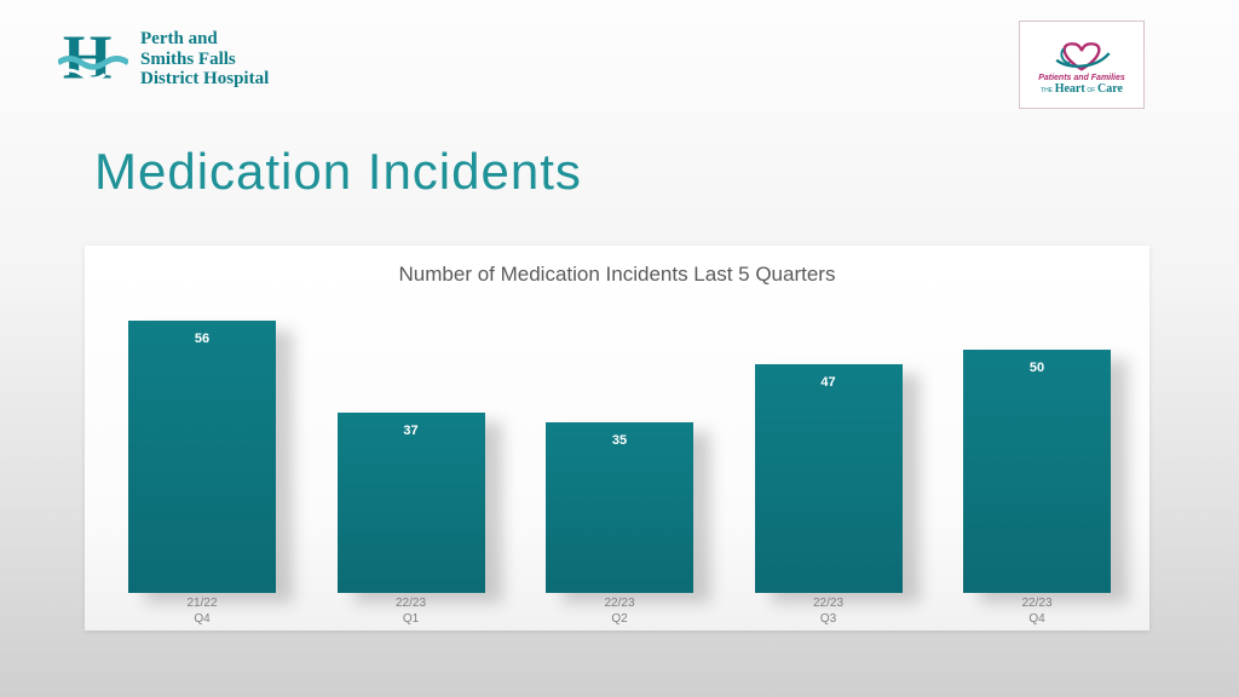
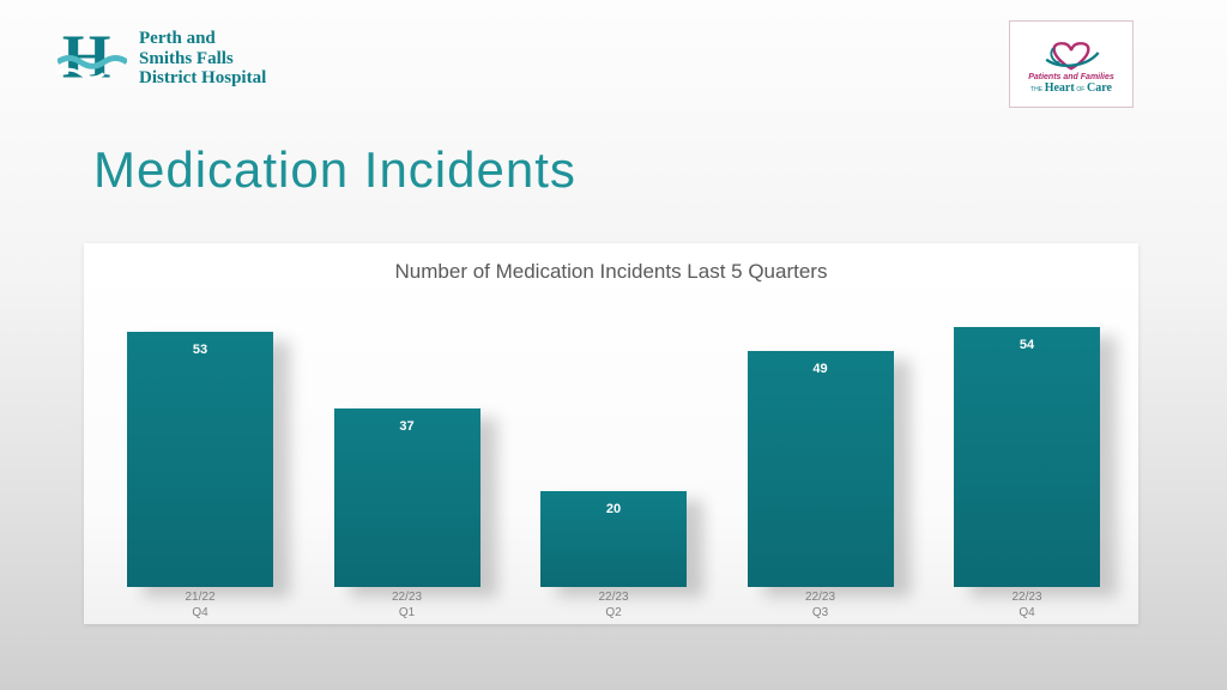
21/22 Q4: 56 -> 53
22/23 Q2: 35 -> 20
22/23 Q3: 47 -> 49
22/23 Q4: 50 -> 54
